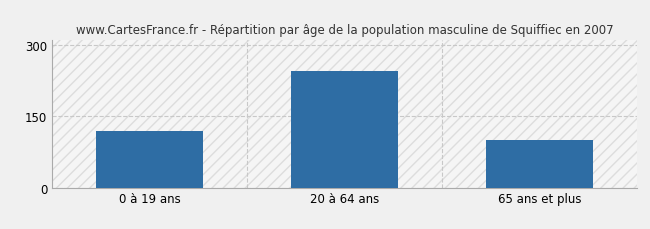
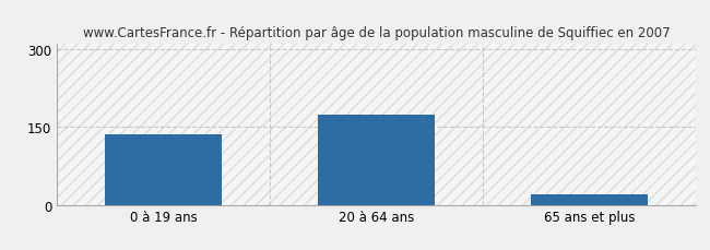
0 à 19 ans: 120 -> 137
20 à 64 ans: 245 -> 175
65 ans et plus: 100 -> 20
